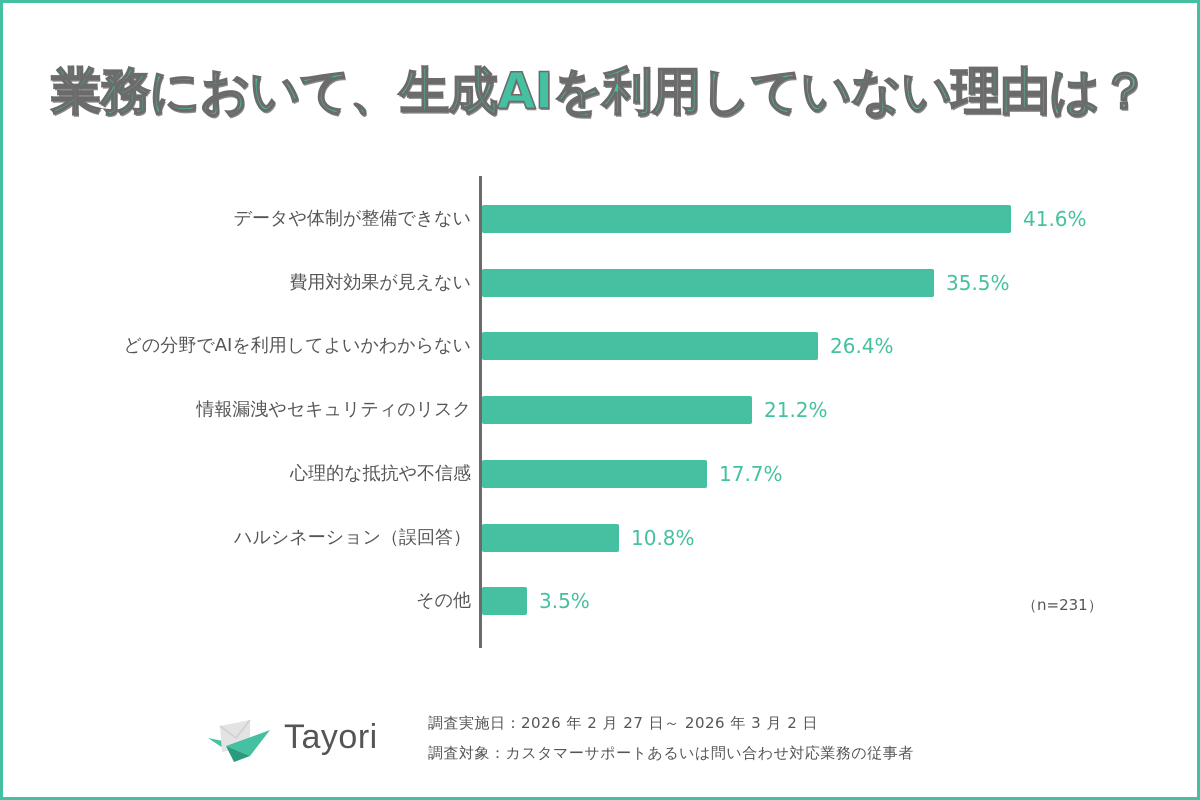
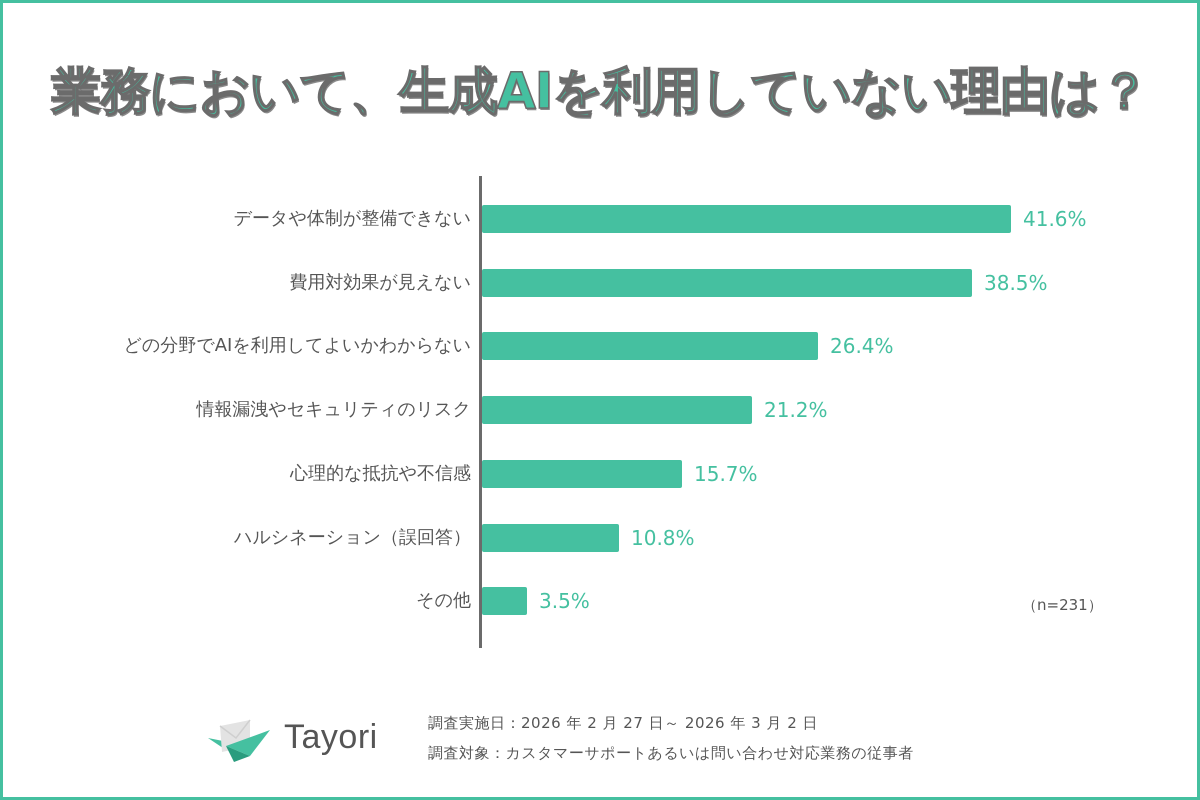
費用対効果が見えない: 35.5% -> 38.5%
心理的な抵抗や不信感: 17.7% -> 15.7%
